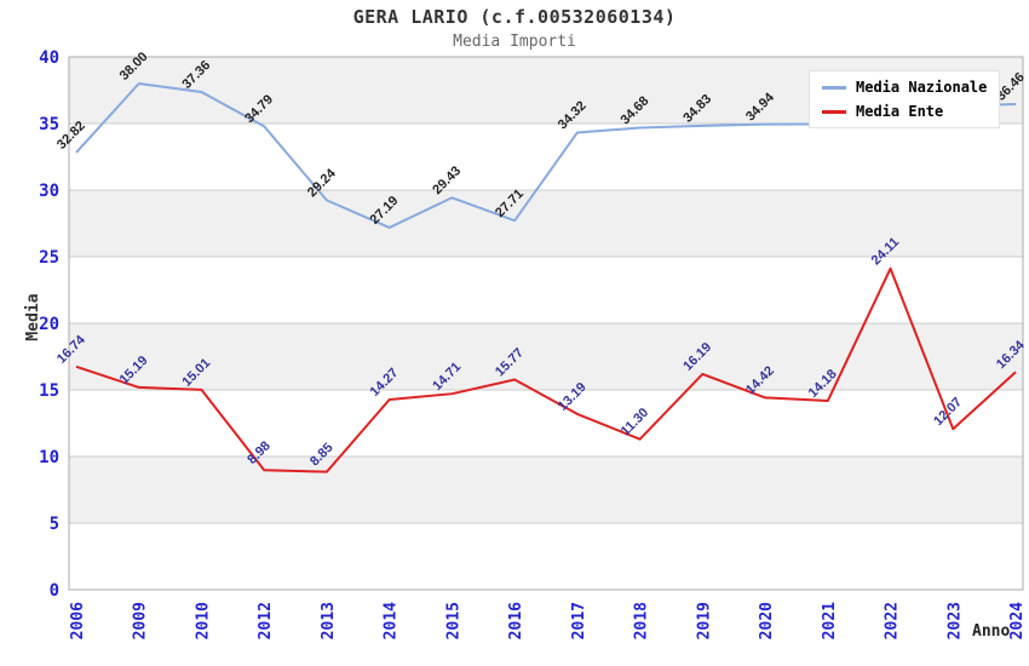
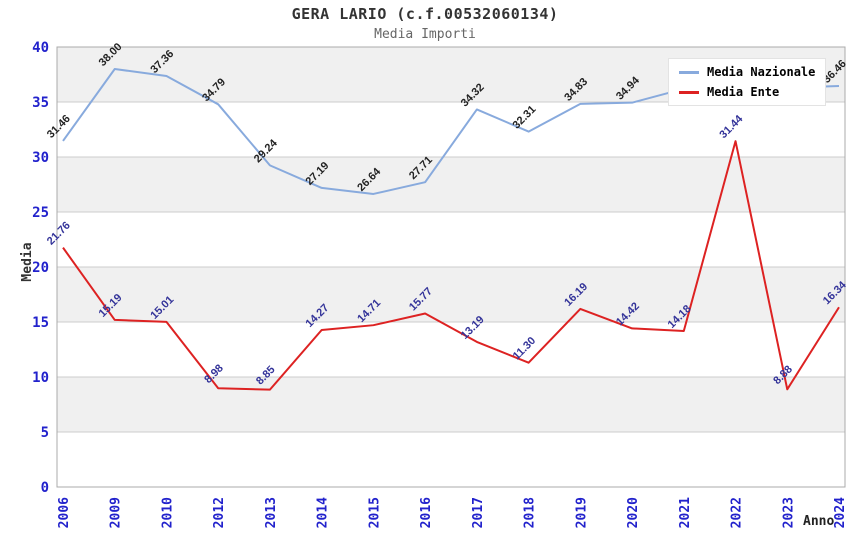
Media Nazionale/2006: 32.82 -> 31.46
Media Ente/2006: 16.74 -> 21.76
Media Nazionale/2015: 29.43 -> 26.64
Media Nazionale/2018: 34.68 -> 32.31
Media Nazionale/2021: 35.0 -> 36.2
Media Ente/2022: 24.11 -> 31.44
Media Ente/2023: 12.07 -> 8.88
